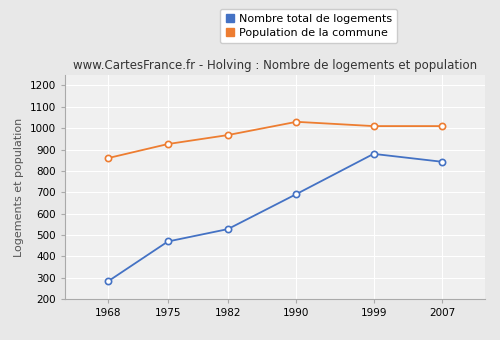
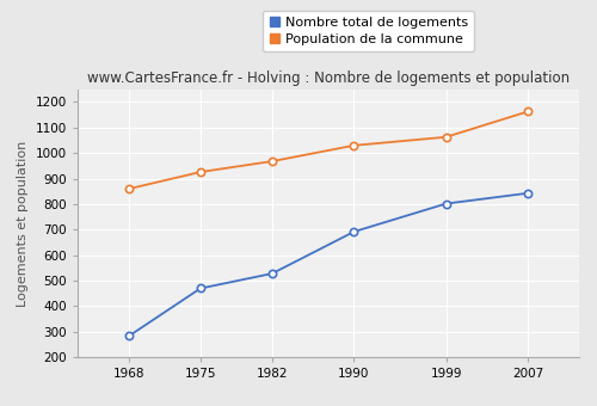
Nombre total de logements/1999: 880 -> 802
Population de la commune/1999: 1010 -> 1063
Population de la commune/2007: 1010 -> 1163
